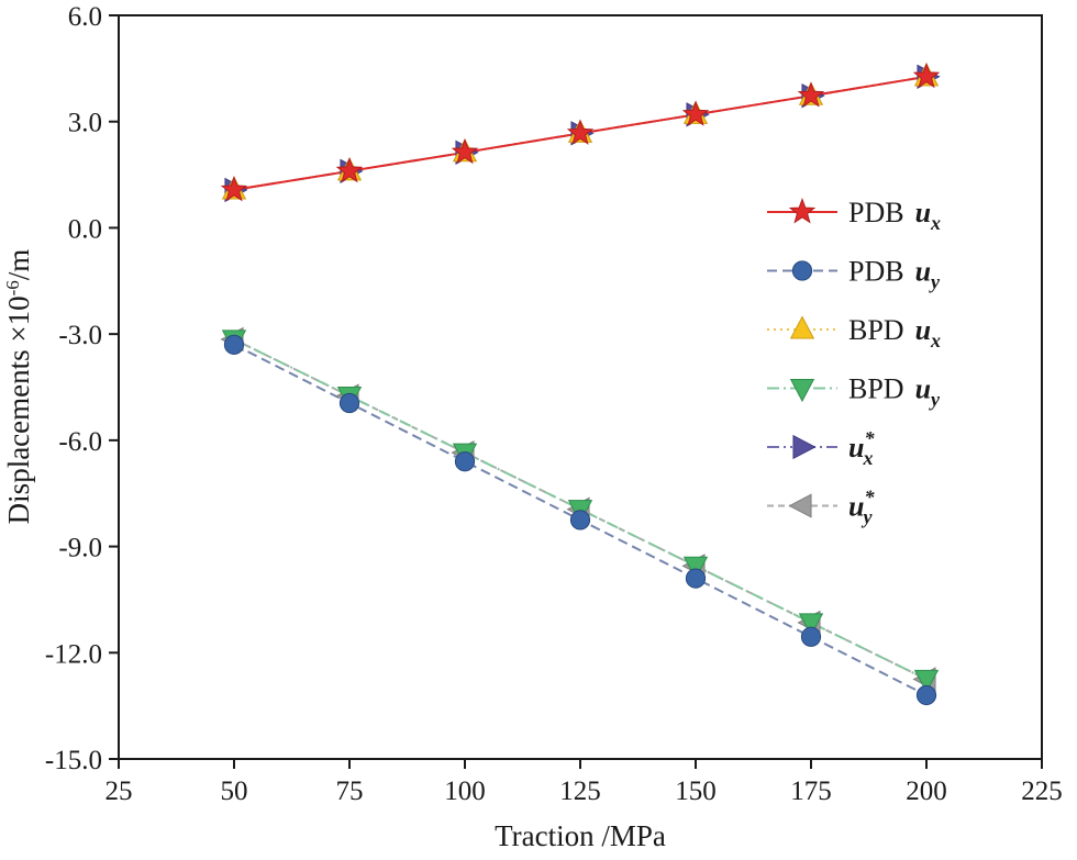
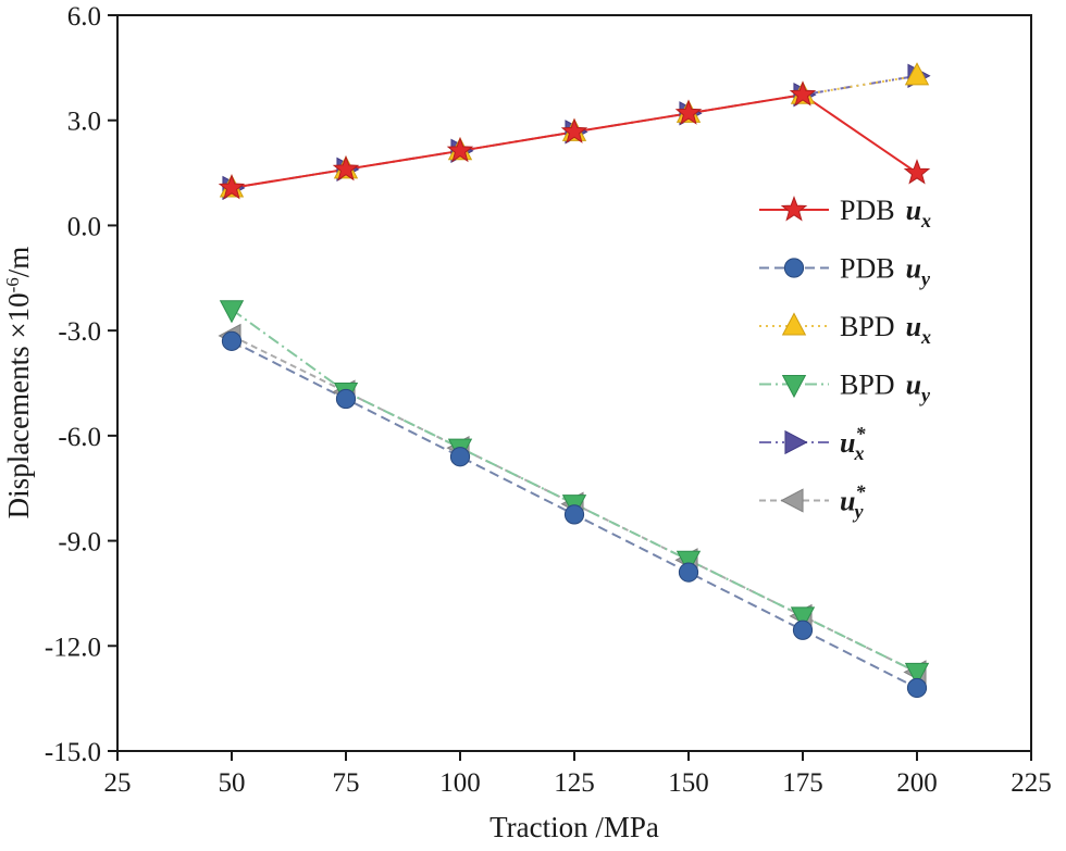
BPD uy/50: -3.1 -> -2.4
PDB ux/200: 4.3 -> 1.5
